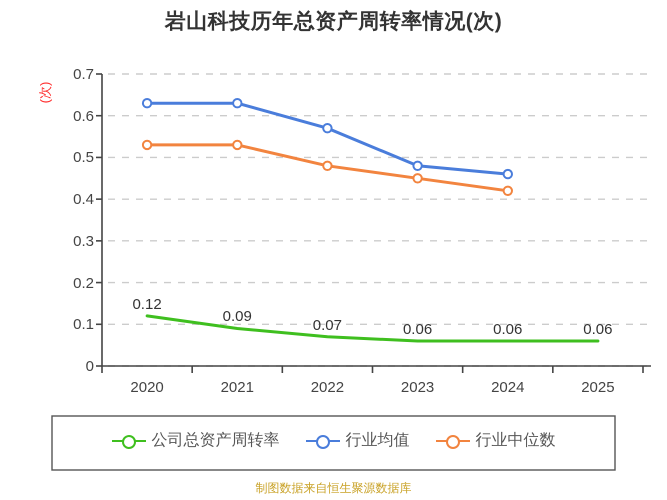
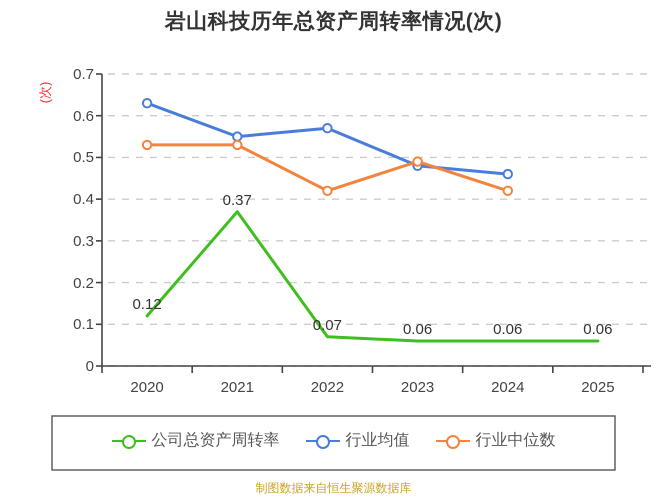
公司总资产周转率/2021: 0.09 -> 0.37
行业均值/2021: 0.63 -> 0.55
行业中位数/2022: 0.48 -> 0.42
行业中位数/2023: 0.45 -> 0.49
